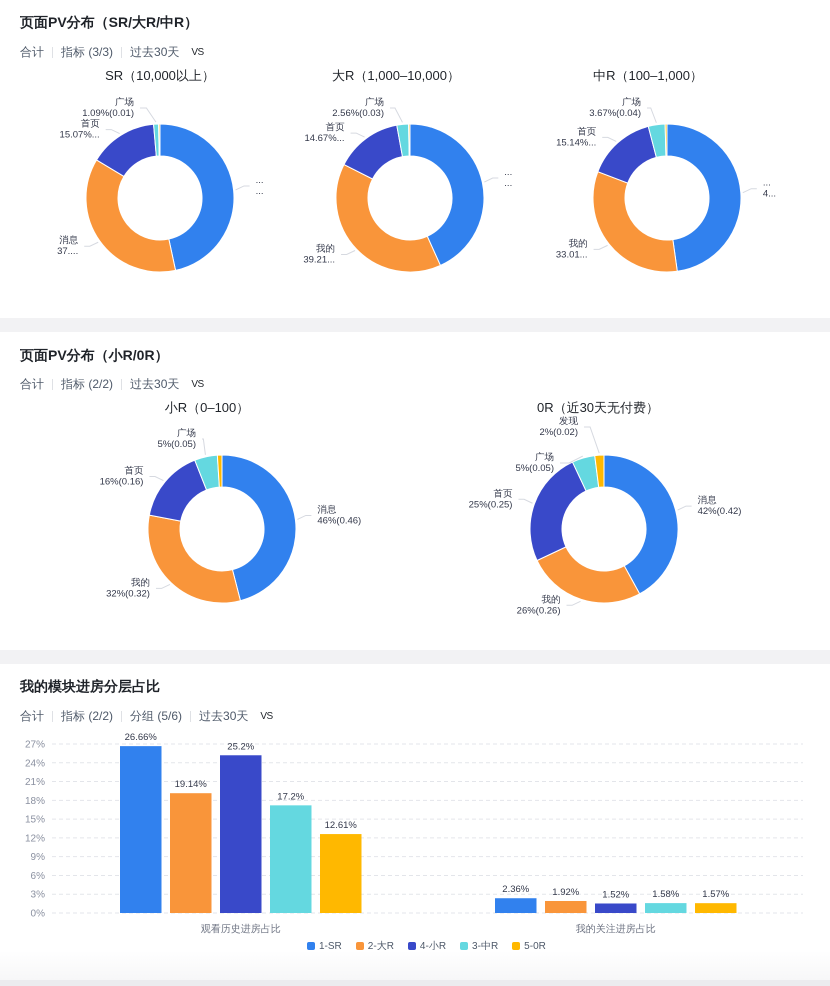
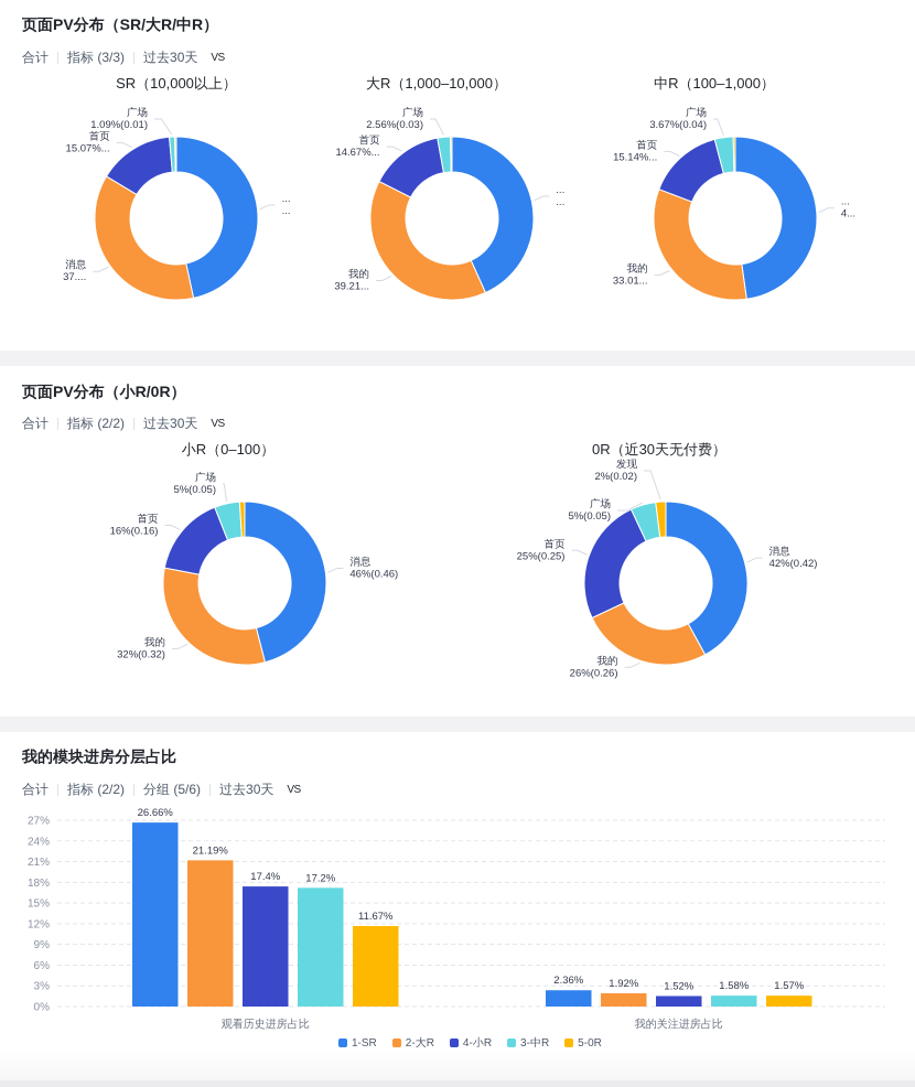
我的模块进房分层占比/2-大R/观看历史进房占比: 19.14% -> 21.19%
我的模块进房分层占比/4-小R/观看历史进房占比: 25.2% -> 17.4%
我的模块进房分层占比/5-0R/观看历史进房占比: 12.61% -> 11.67%
